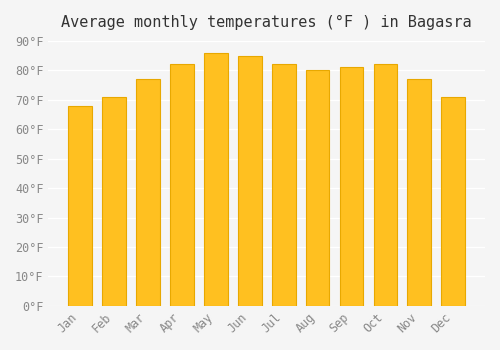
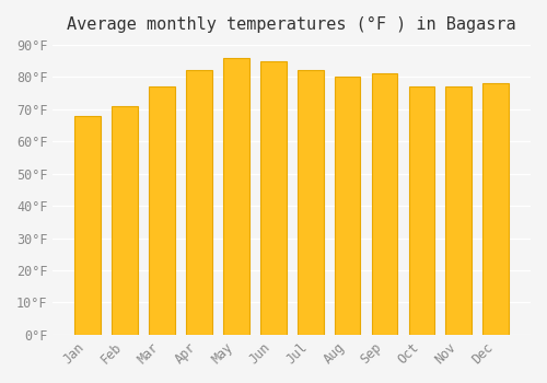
Oct: 82°F -> 77°F
Dec: 71°F -> 78°F
